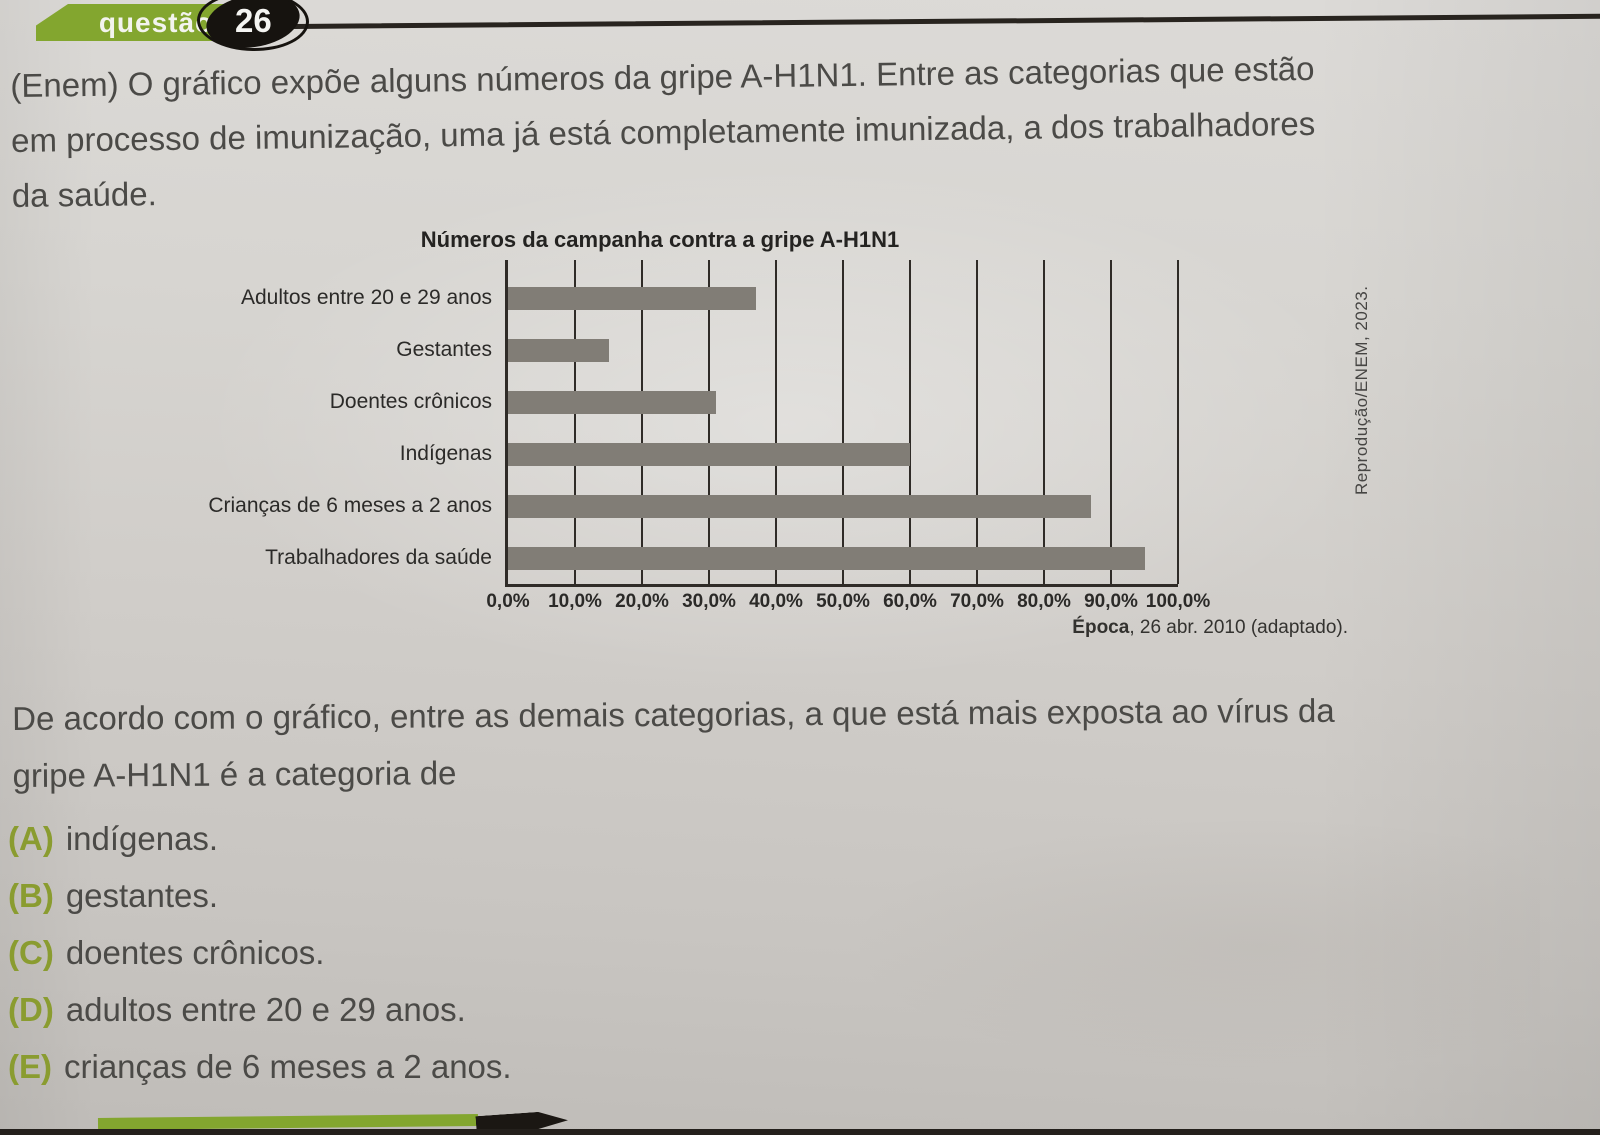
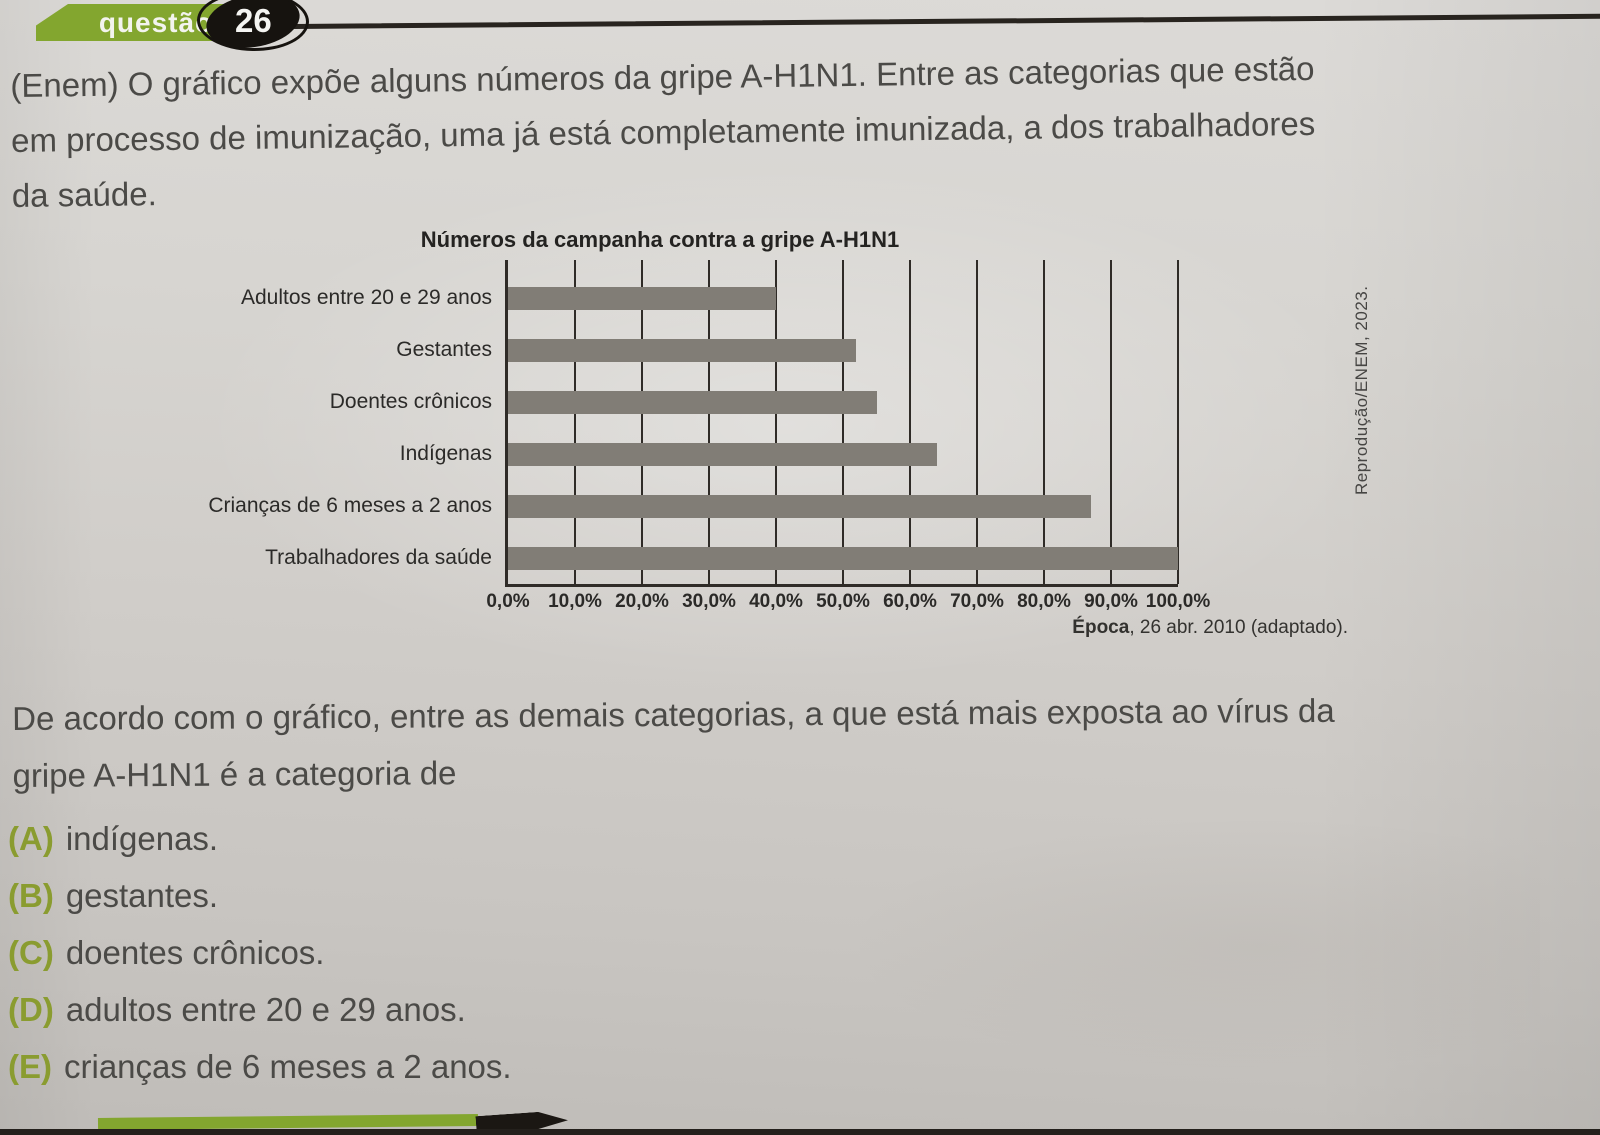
Adultos entre 20 e 29 anos: 37% -> 40%
Gestantes: 15% -> 52%
Doentes crônicos: 31% -> 55%
Indígenas: 60% -> 64%
Trabalhadores da saúde: 95% -> 100%
